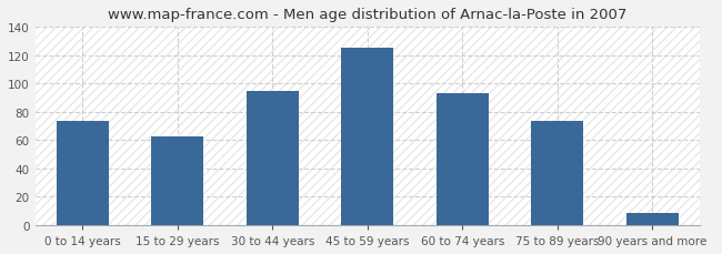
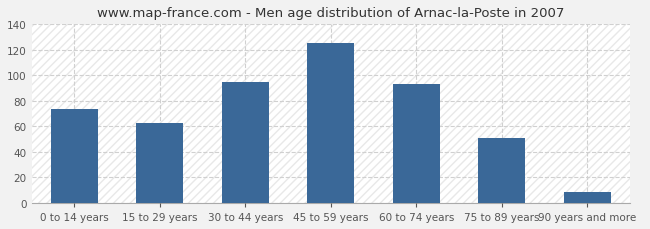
75 to 89 years: 74 -> 51
